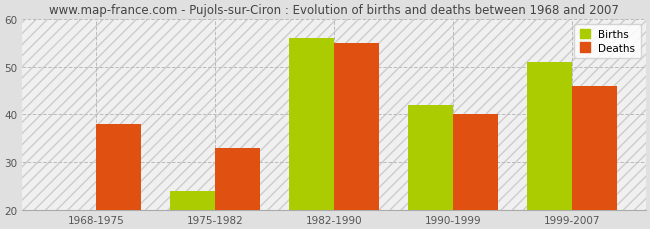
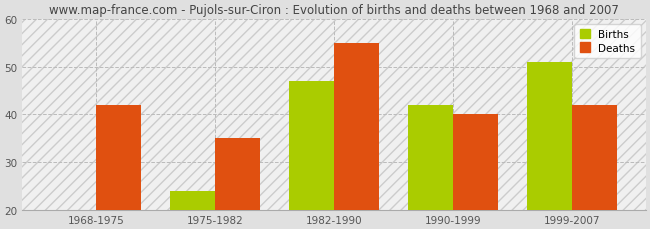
Deaths/1968-1975: 38 -> 42
Deaths/1975-1982: 33 -> 35
Births/1982-1990: 56 -> 47
Deaths/1999-2007: 46 -> 42
